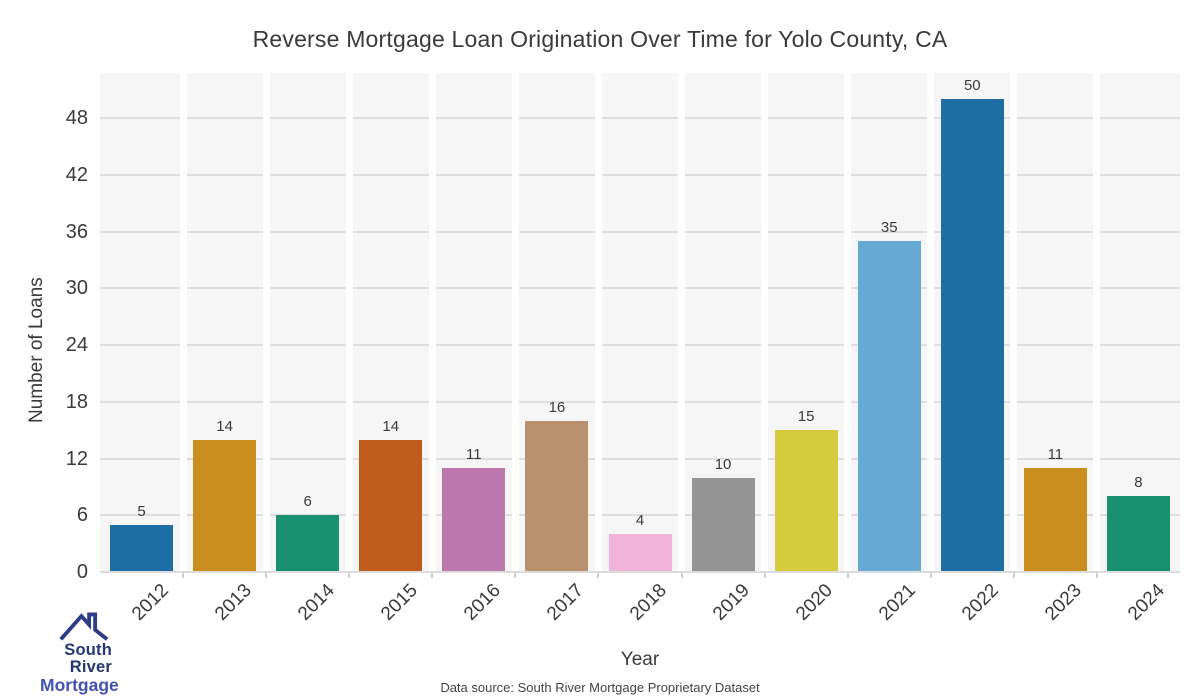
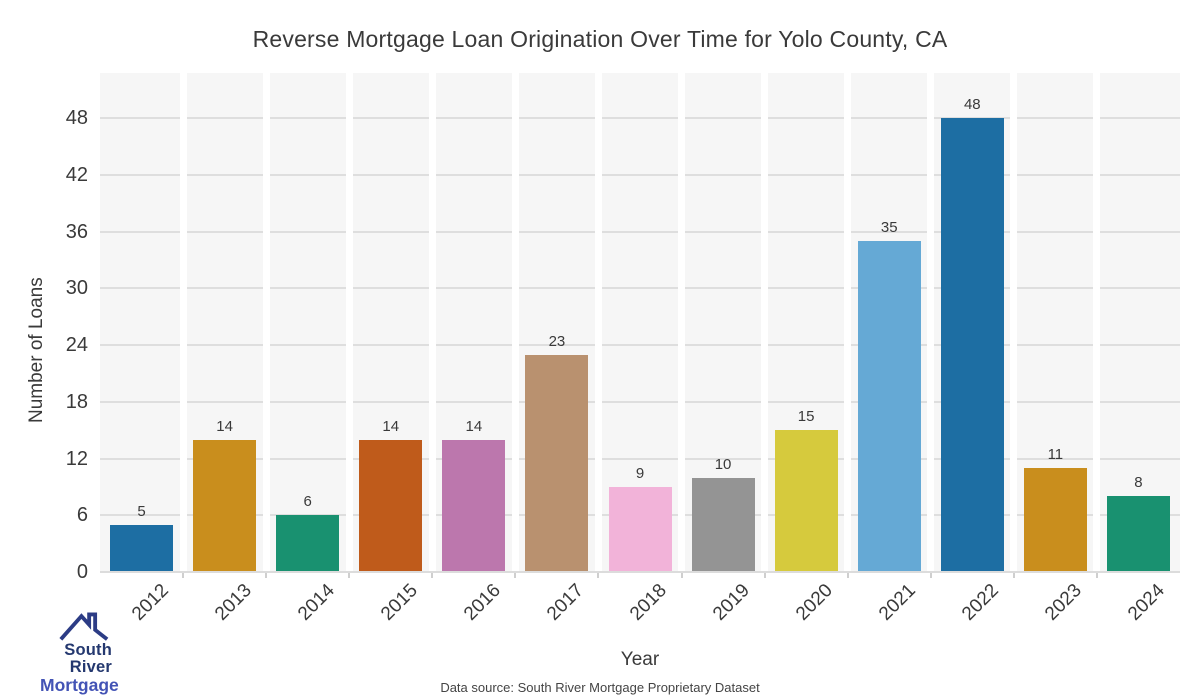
2016: 11 -> 14
2017: 16 -> 23
2018: 4 -> 9
2022: 50 -> 48
